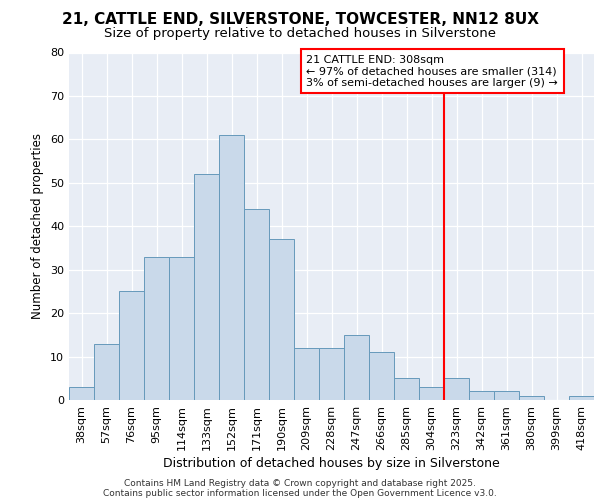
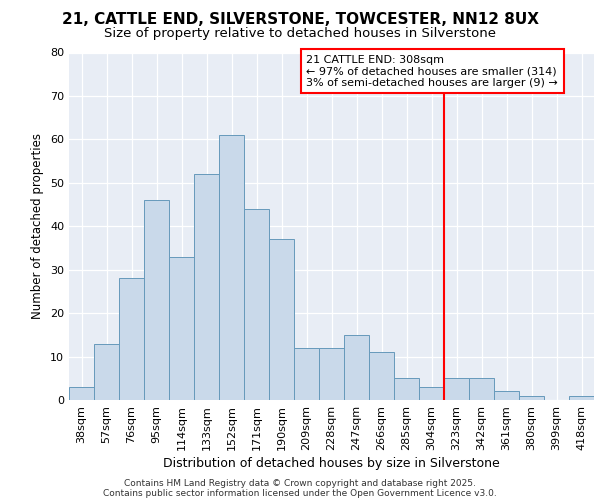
76sqm: 25 -> 28
95sqm: 33 -> 46
342sqm: 2 -> 5
